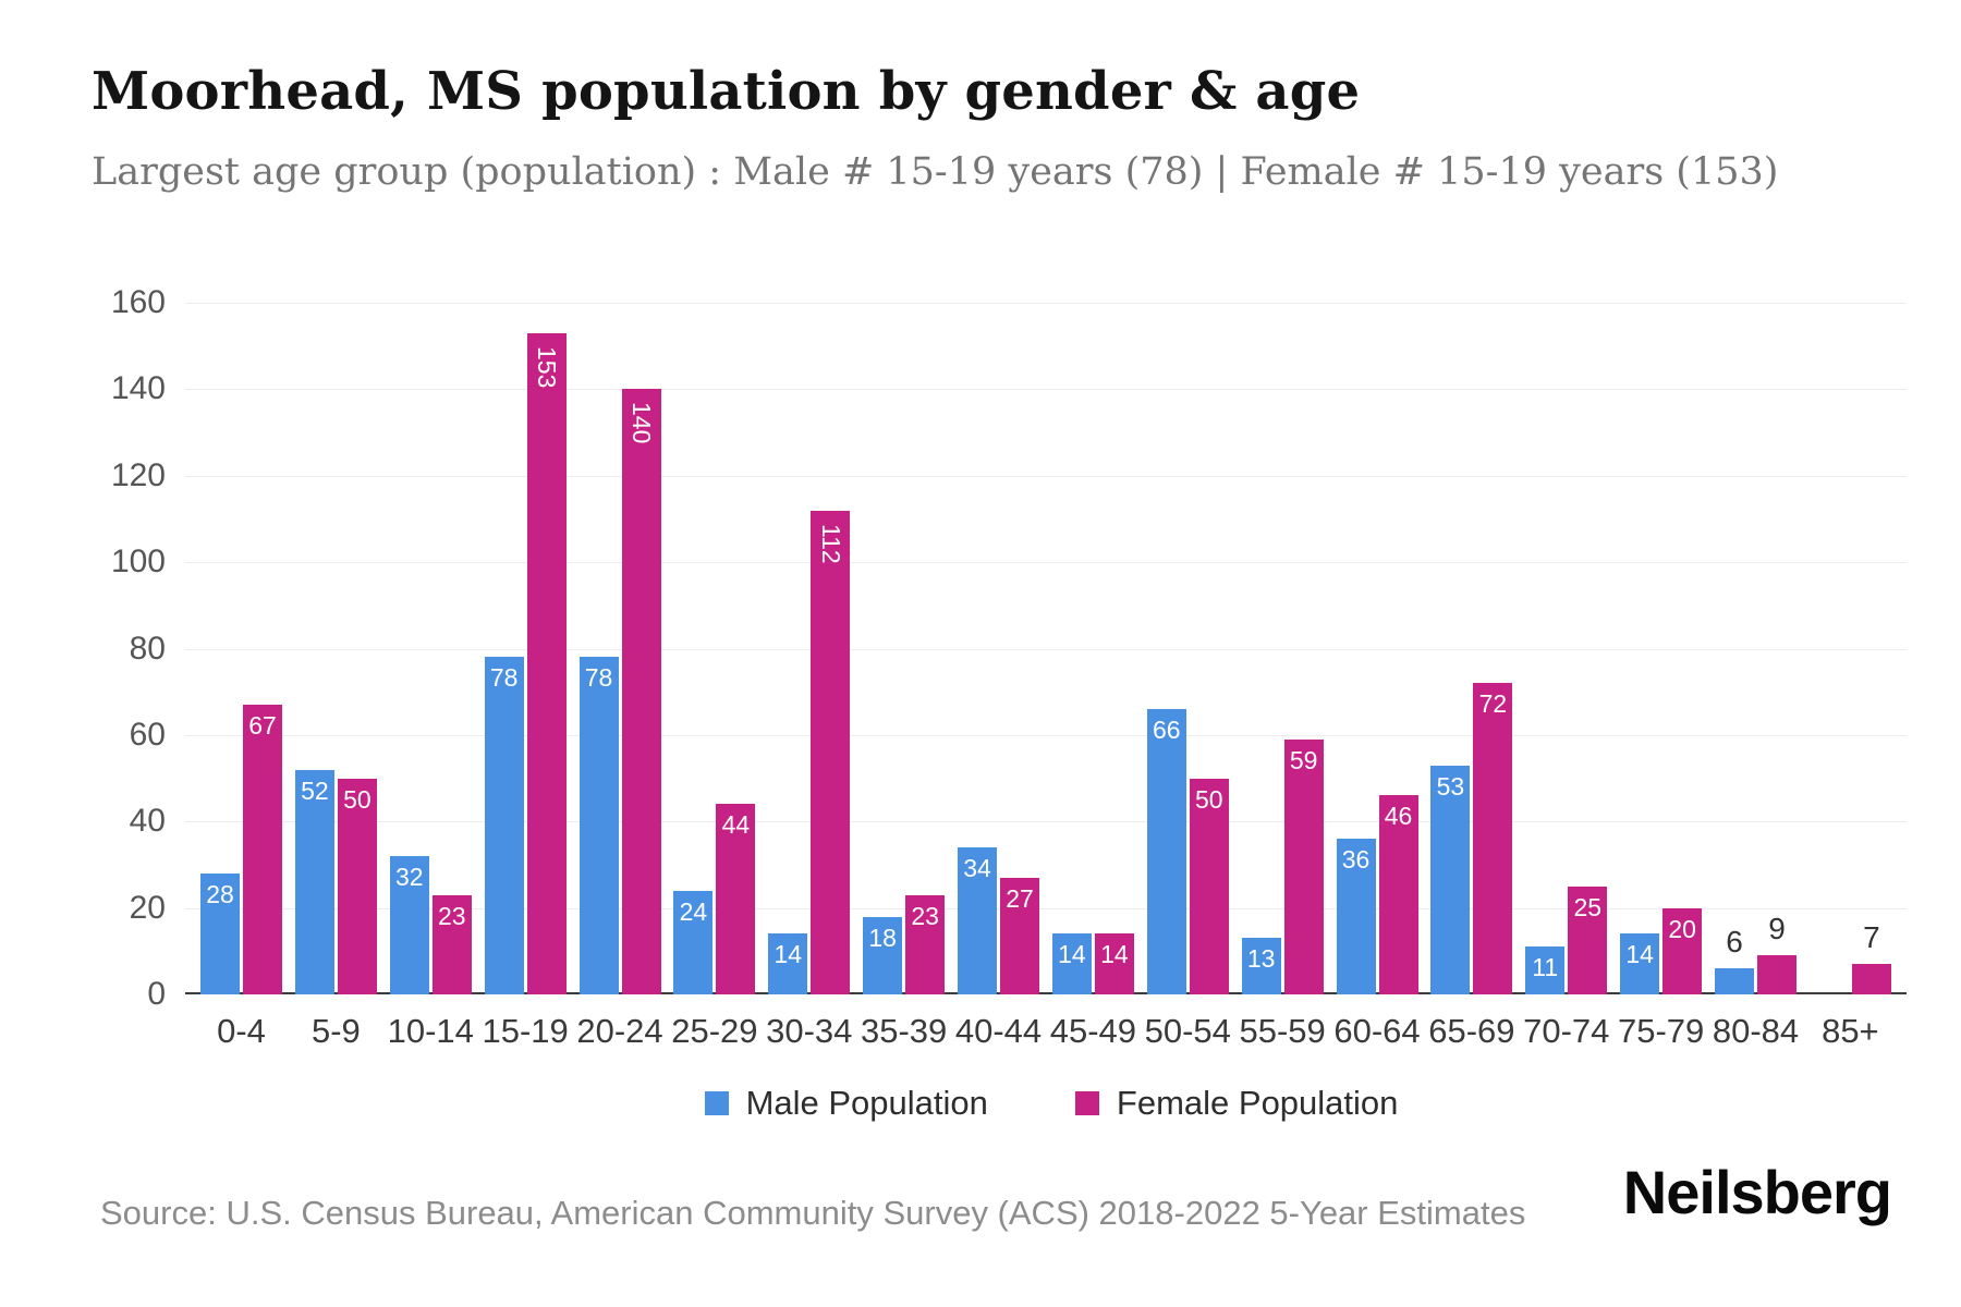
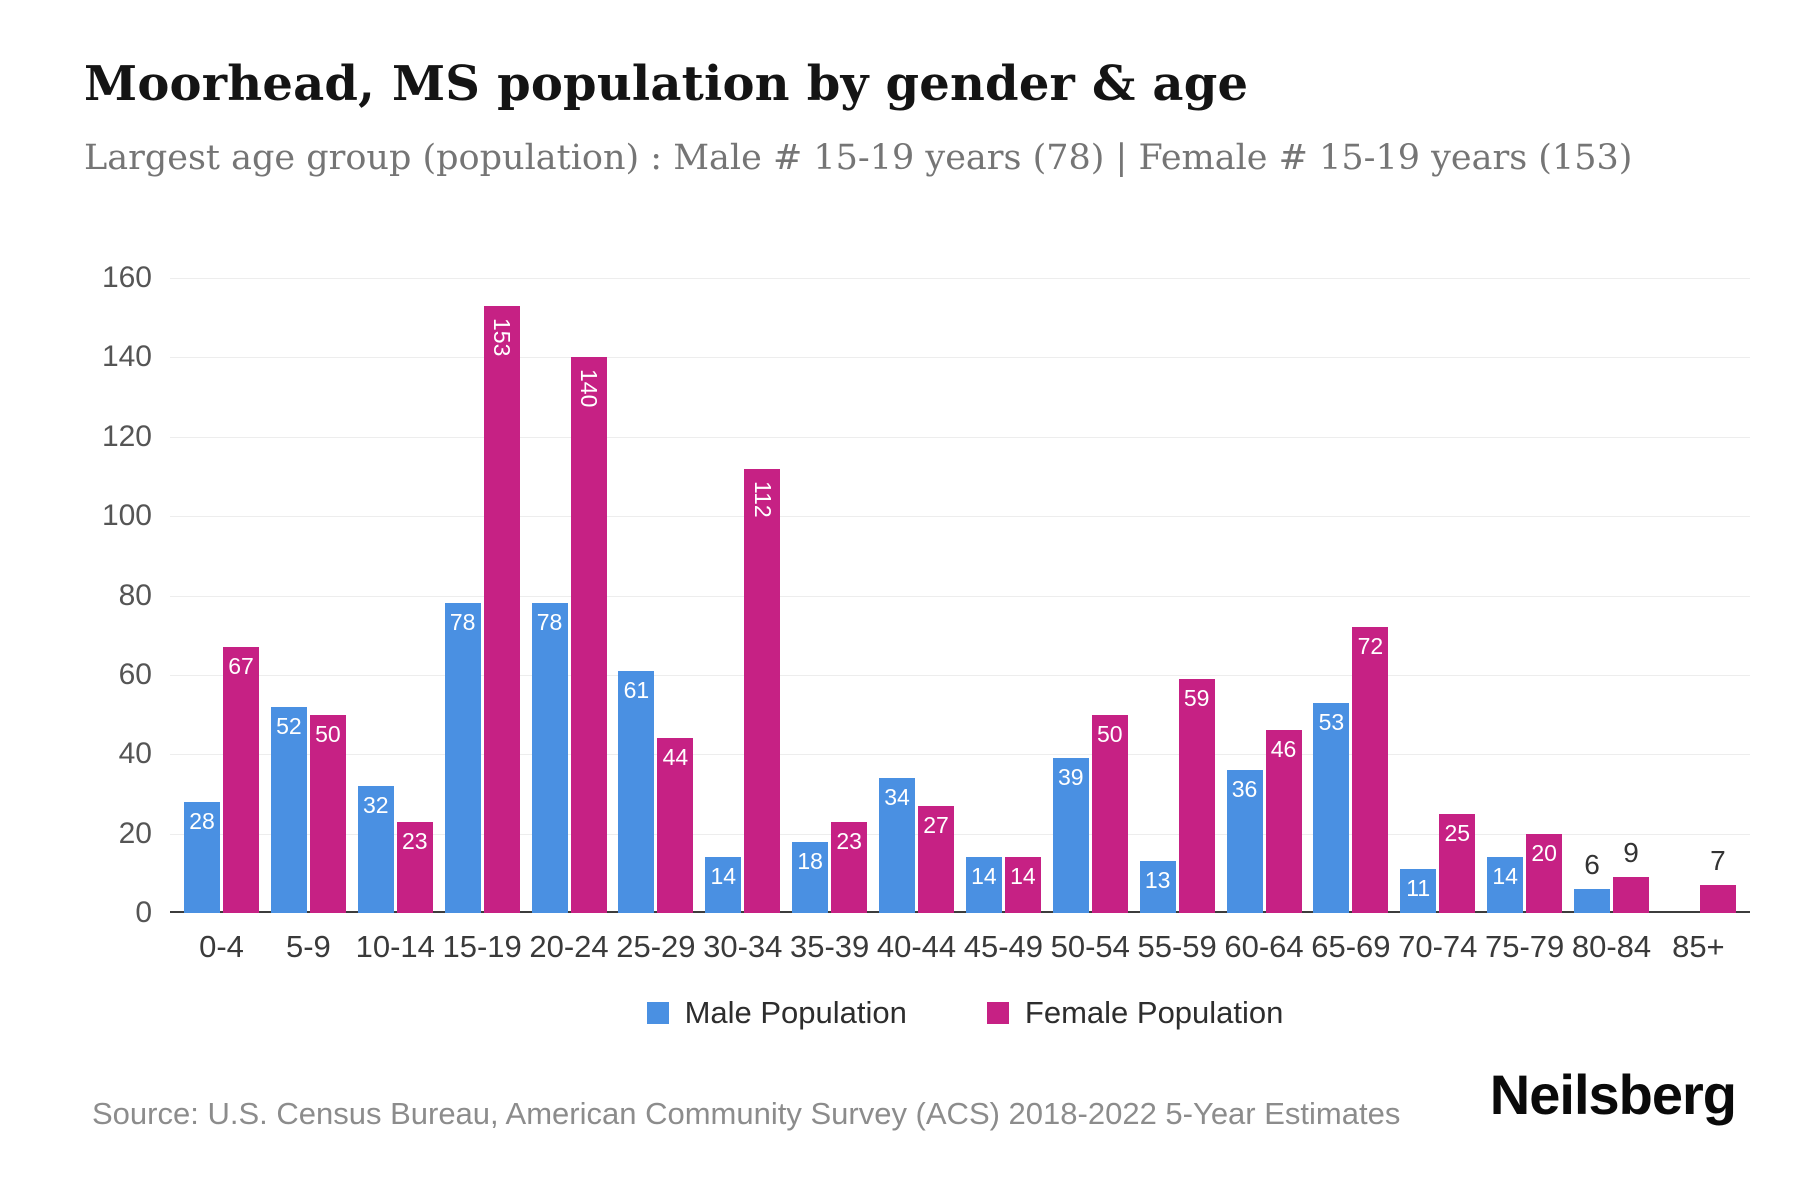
Male Population/25-29: 24 -> 61
Male Population/50-54: 66 -> 39
